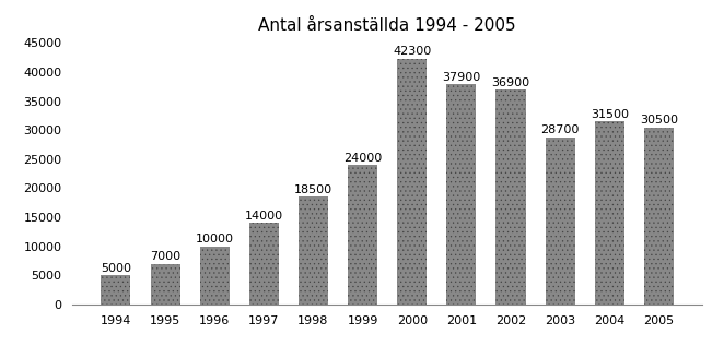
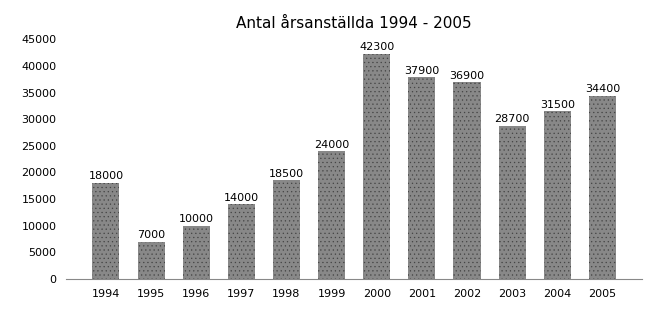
1994: 5000 -> 18000
2005: 30500 -> 34400
